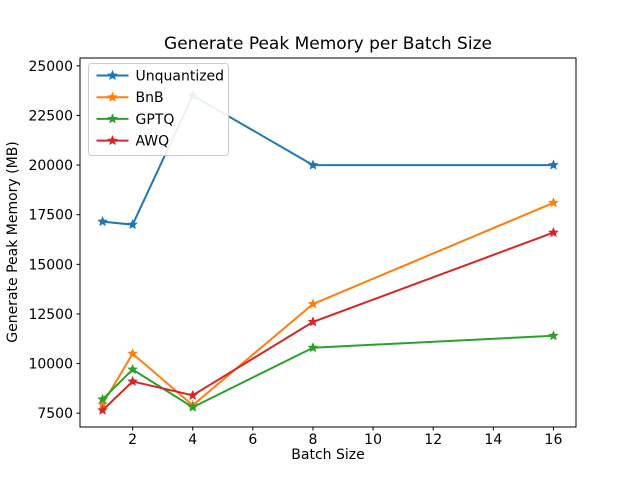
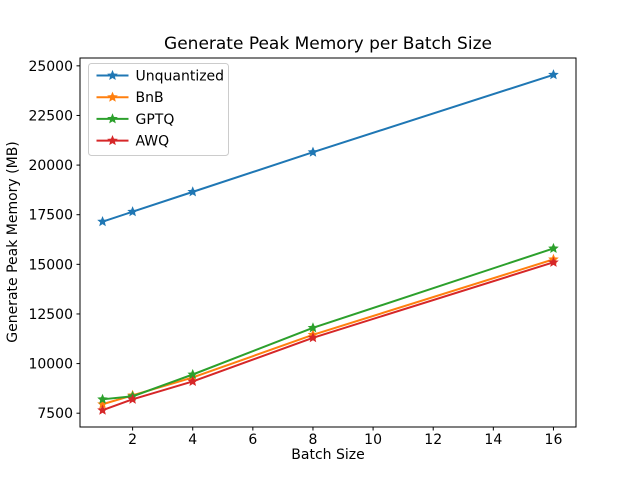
Unquantized/2: 17000 -> 17600
BnB/2: 10500 -> 8400
GPTQ/2: 9700 -> 8400
AWQ/2: 9100 -> 8200
Unquantized/4: 23500 -> 18600
BnB/4: 7900 -> 9300
GPTQ/4: 7800 -> 9400
AWQ/4: 8400 -> 9100
Unquantized/8: 20000 -> 20600
BnB/8: 13000 -> 11400
GPTQ/8: 10800 -> 11800
AWQ/8: 12100 -> 11300
Unquantized/16: 20000 -> 24600
BnB/16: 18100 -> 15200
GPTQ/16: 11400 -> 15800
AWQ/16: 16600 -> 15100
